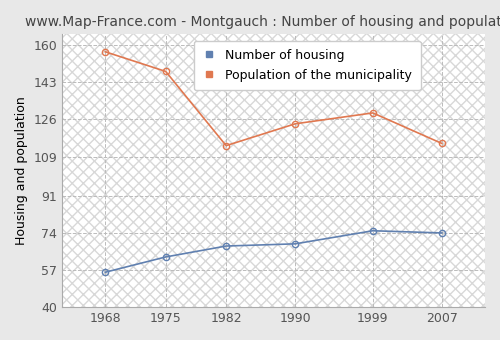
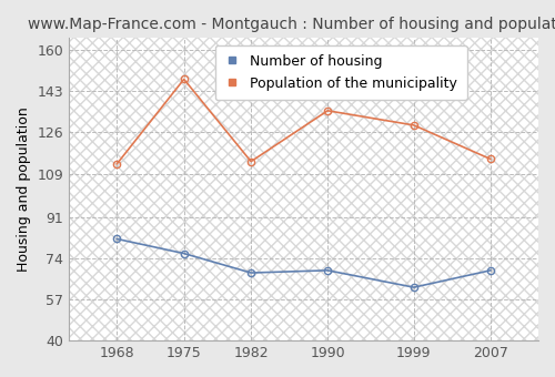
Number of housing/1968: 56 -> 82
Population of the municipality/1968: 157 -> 113
Number of housing/1975: 63 -> 76
Population of the municipality/1990: 124 -> 135
Number of housing/1999: 75 -> 62
Number of housing/2007: 74 -> 69
